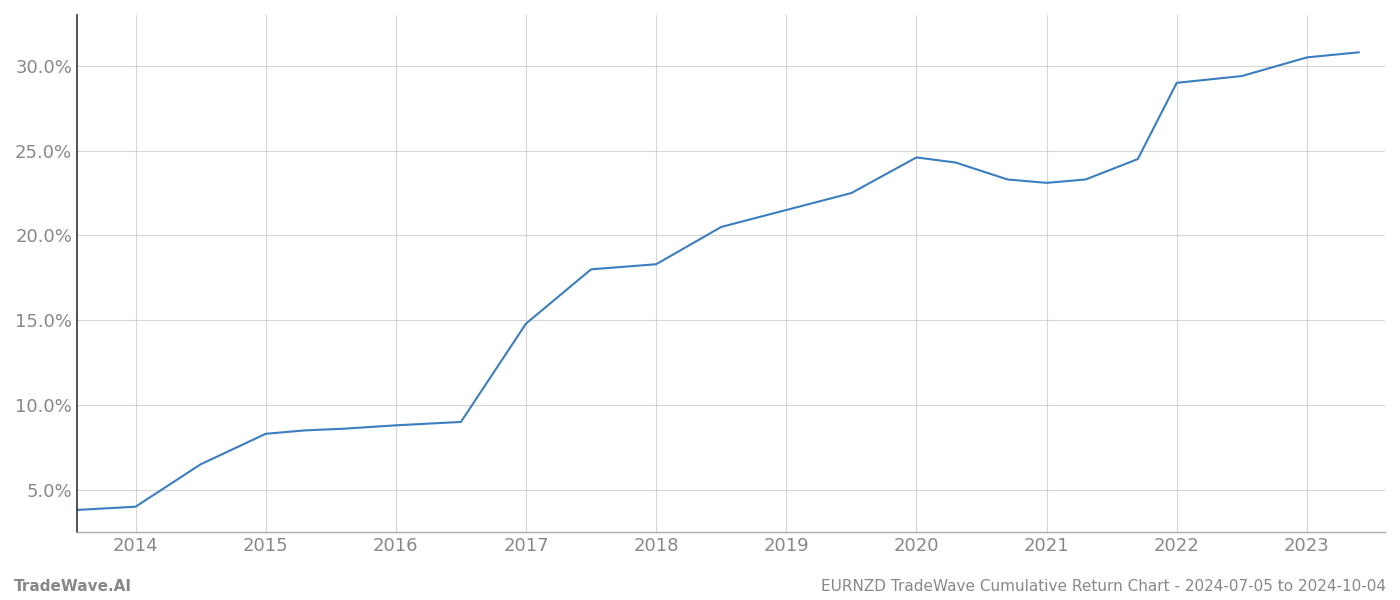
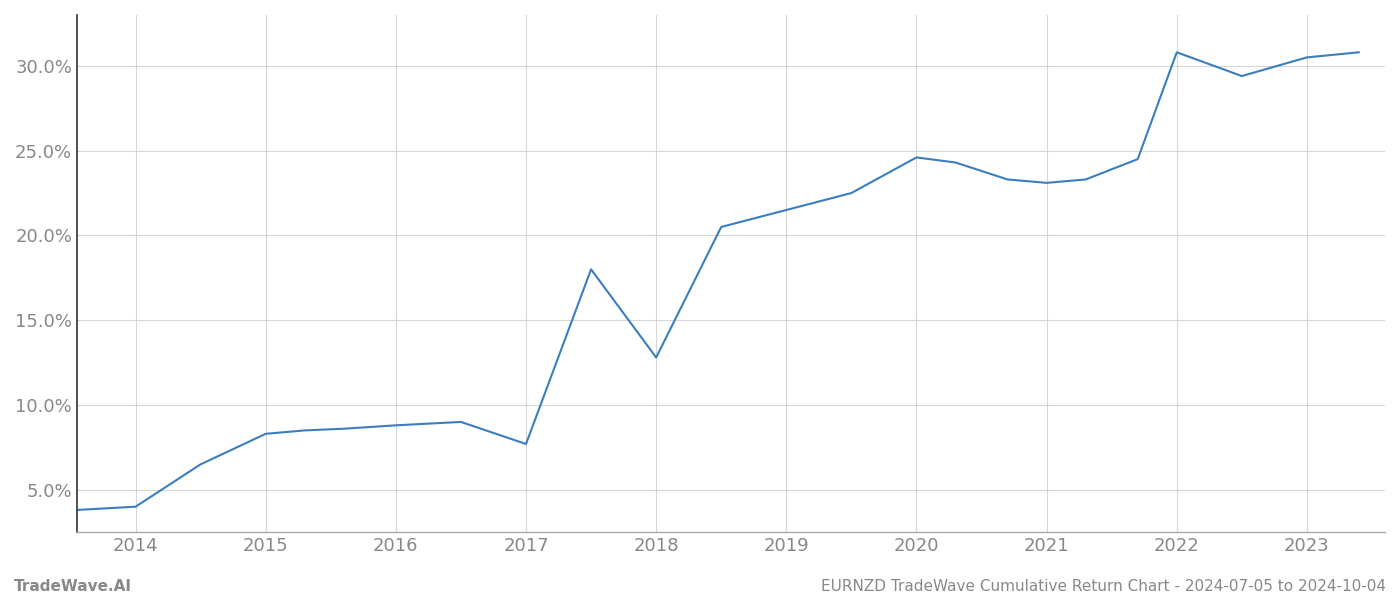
2017: 14.8% -> 7.7%
2018: 18.3% -> 12.8%
2022: 29.0% -> 30.8%
